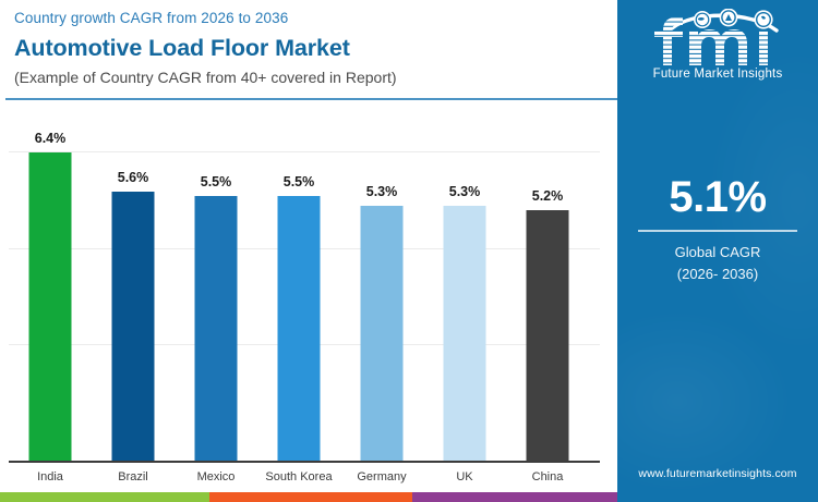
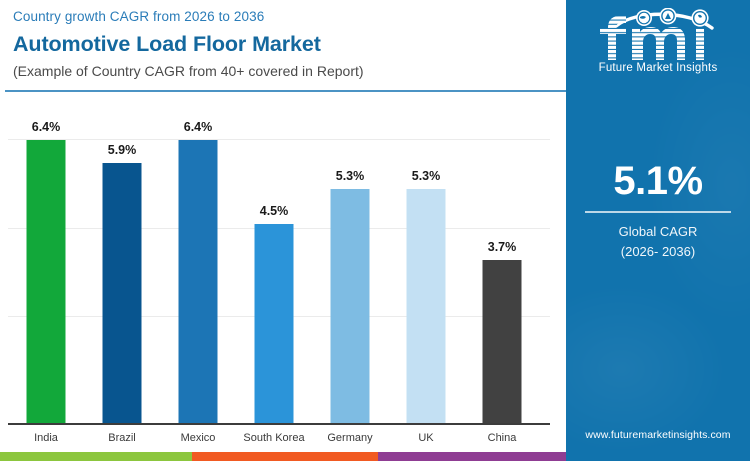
Brazil: 5.6% -> 5.9%
Mexico: 5.5% -> 6.4%
South Korea: 5.5% -> 4.5%
China: 5.2% -> 3.7%
